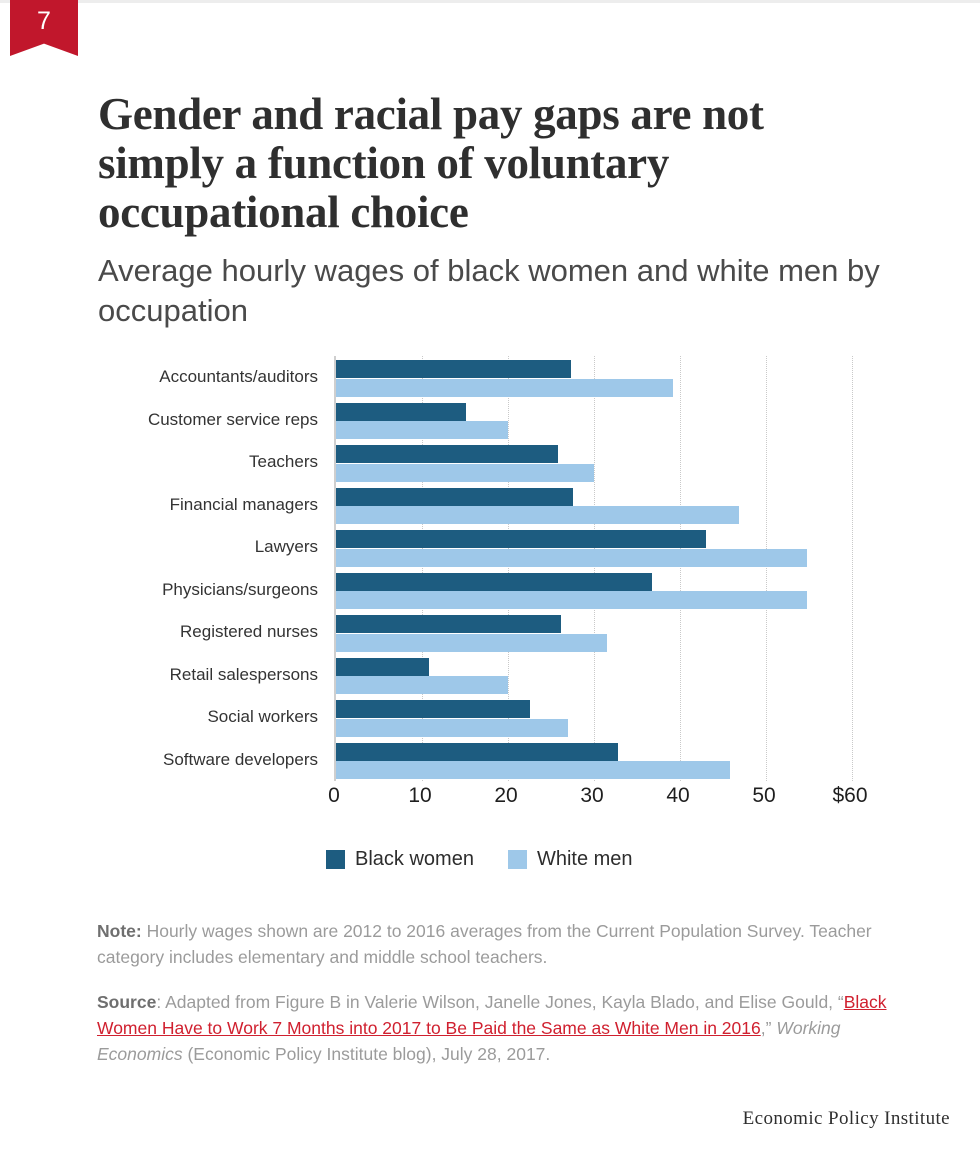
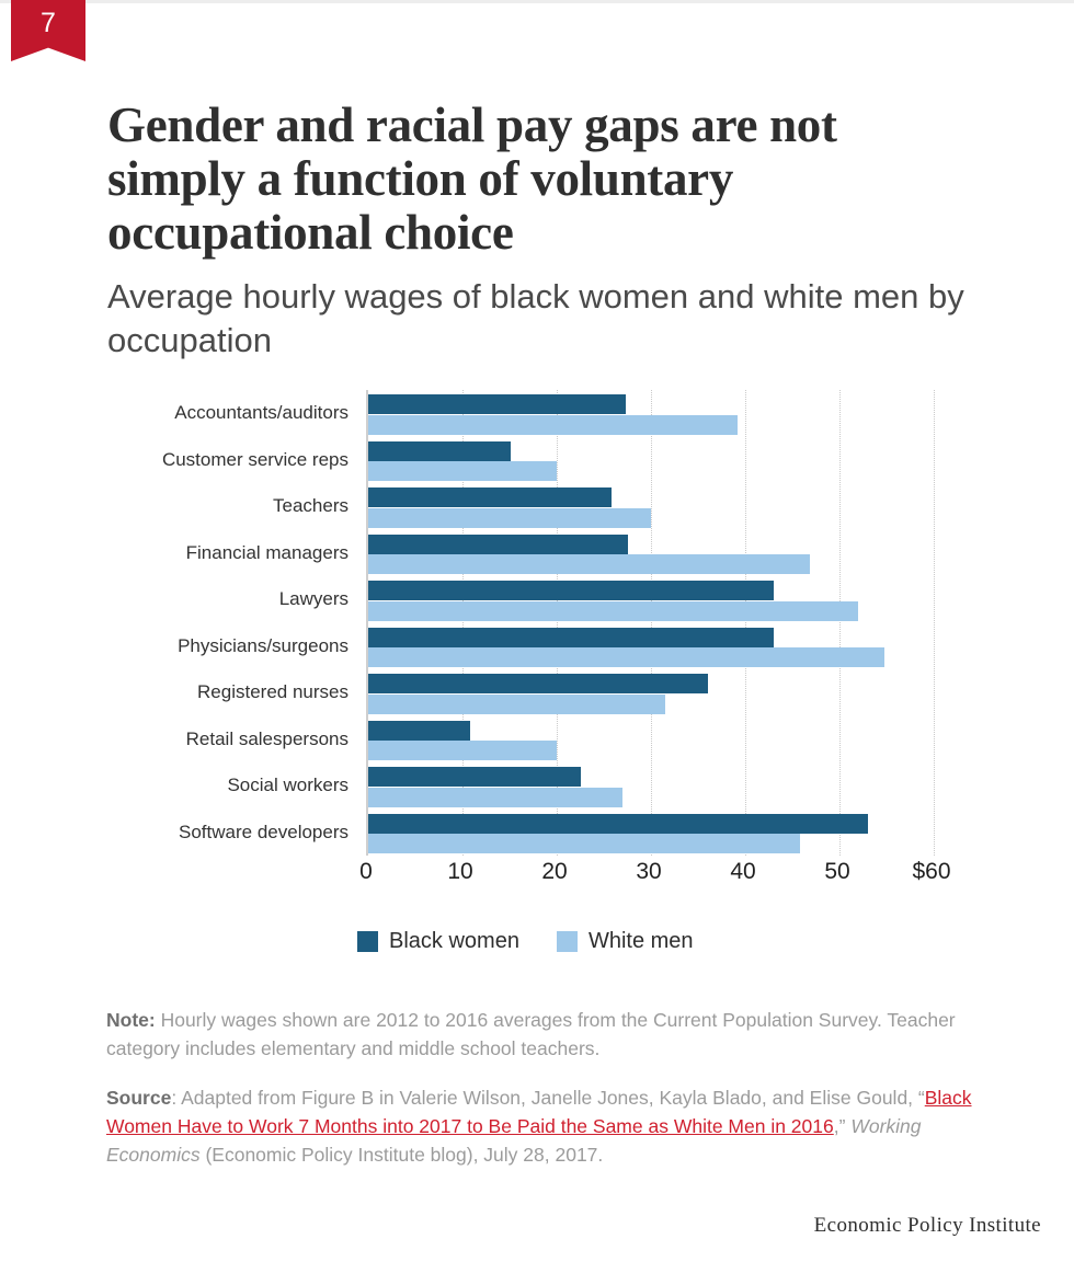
White men/Lawyers: $55 -> $52
Black women/Physicians/surgeons: $37 -> $43
Black women/Registered nurses: $26 -> $36
Black women/Software developers: $33 -> $53
